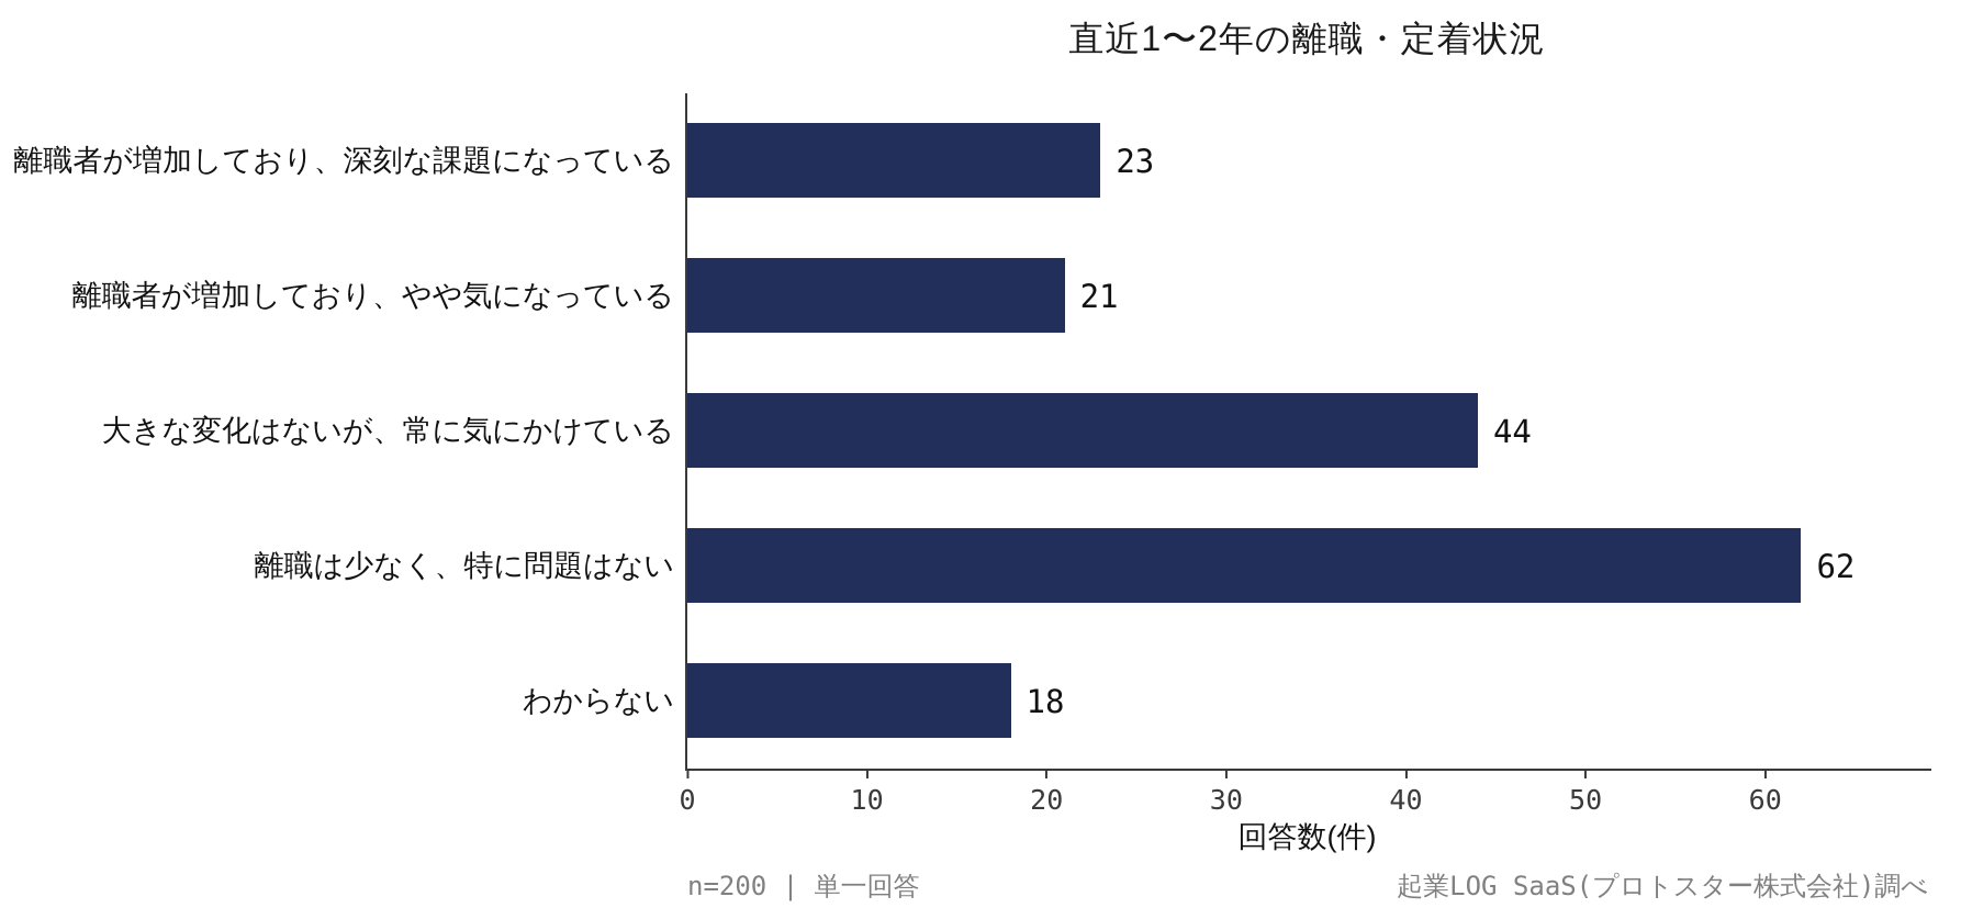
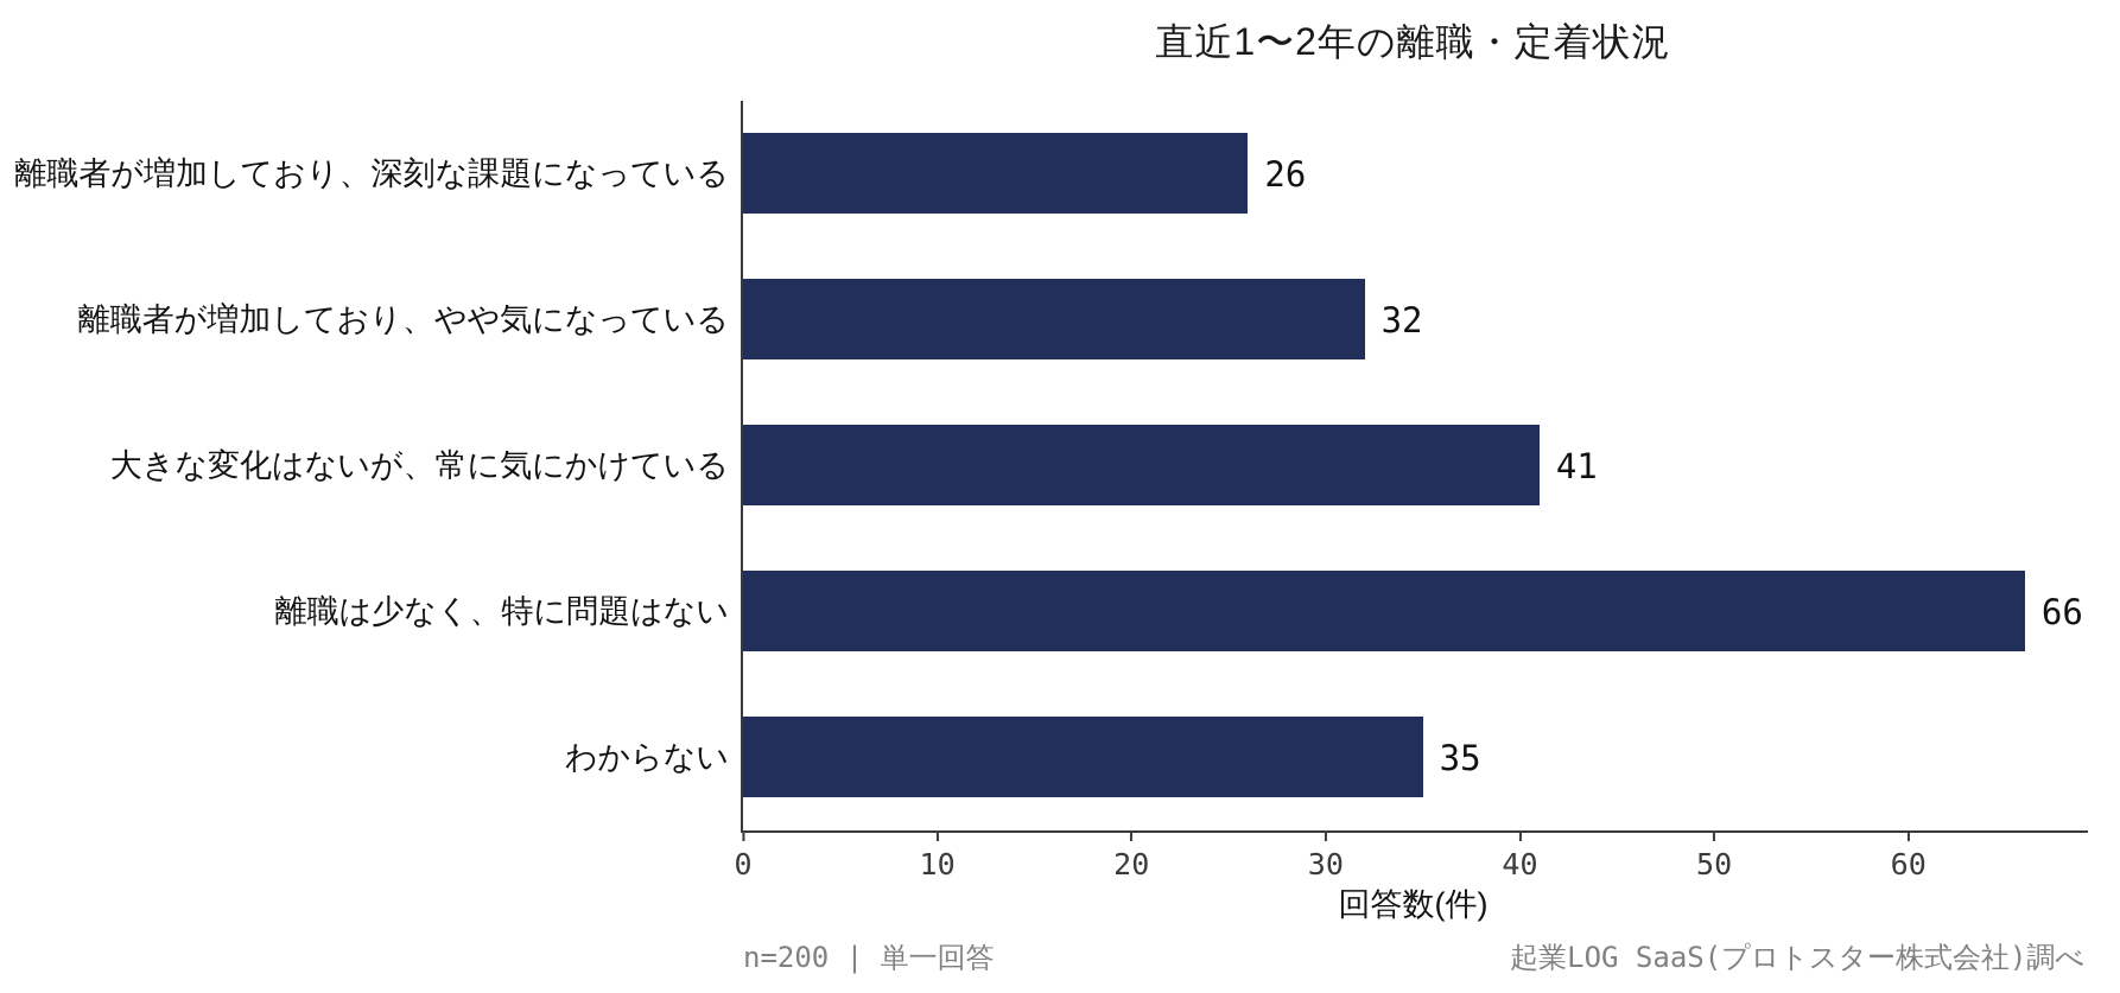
離職者が増加しており、深刻な課題になっている: 23 -> 26
離職者が増加しており、やや気になっている: 21 -> 32
大きな変化はないが、常に気にかけている: 44 -> 41
離職は少なく、特に問題はない: 62 -> 66
わからない: 18 -> 35
